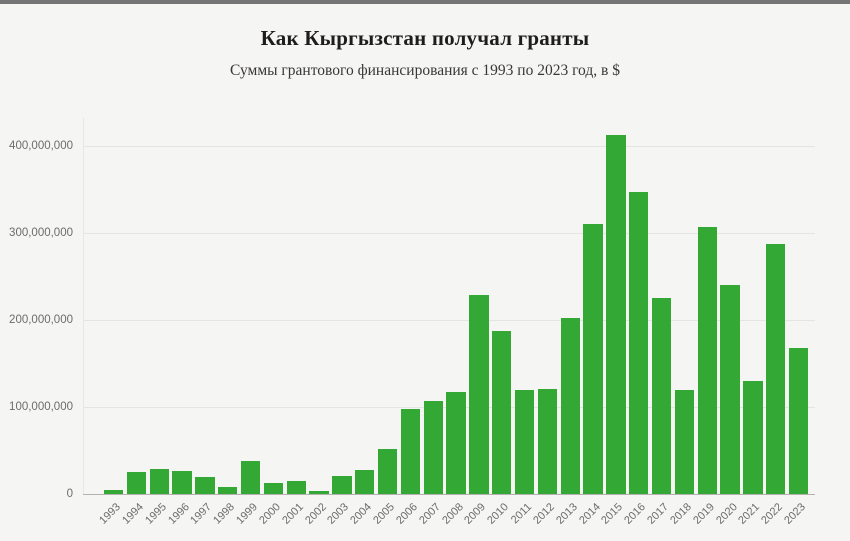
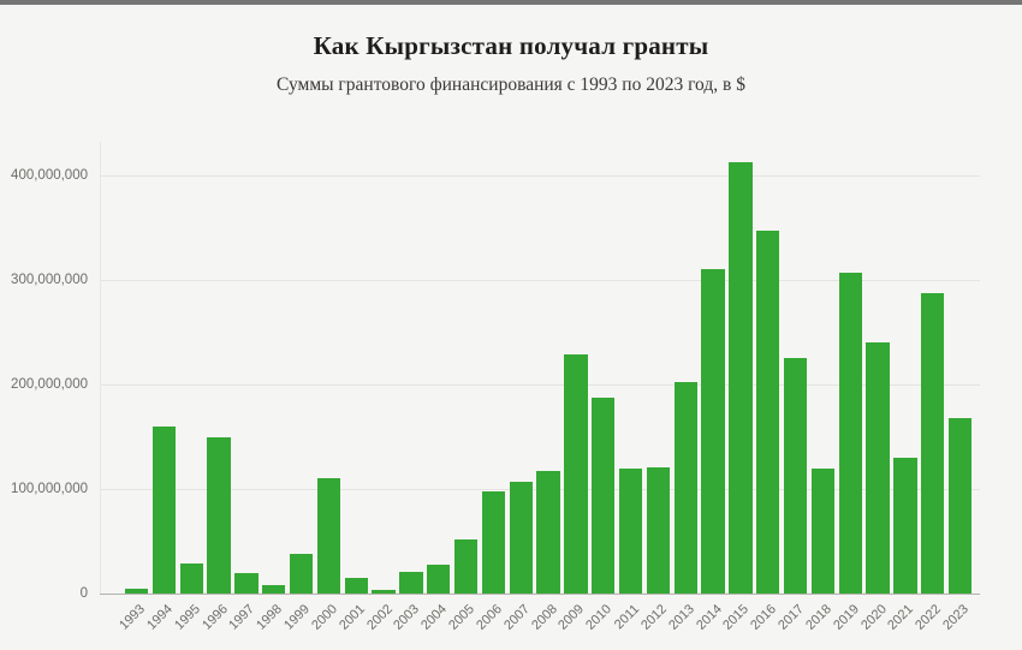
1994: 20000000 -> 160000000
1996: 30000000 -> 150000000
2000: 10000000 -> 110000000
